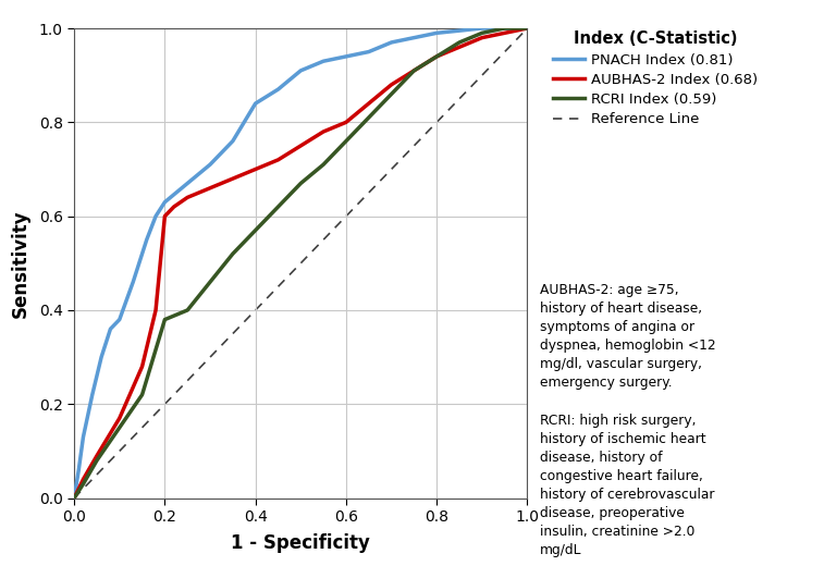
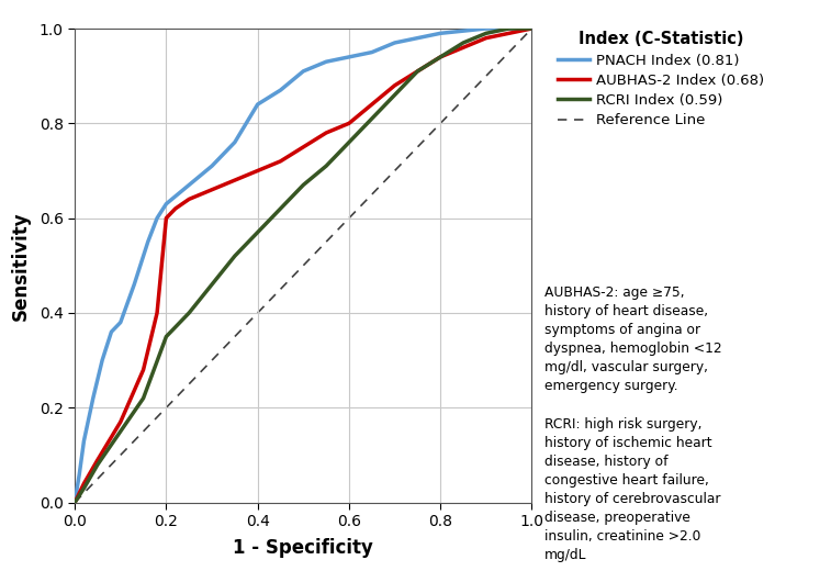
RCRI Index (0.59)/0.2: 0.38 -> 0.35
